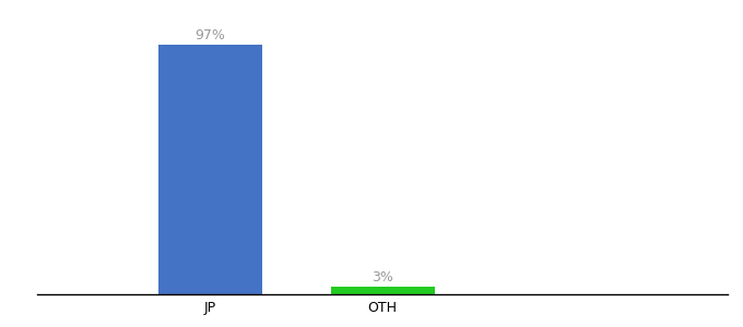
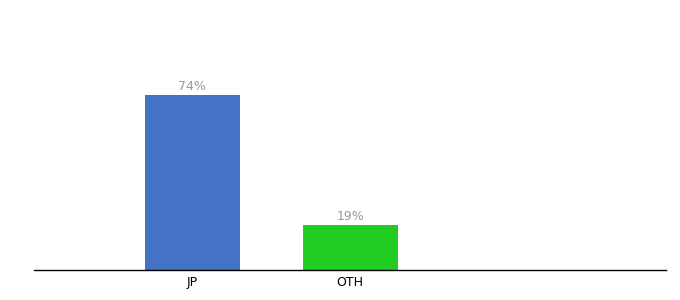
JP: 97% -> 74%
OTH: 3% -> 19%
